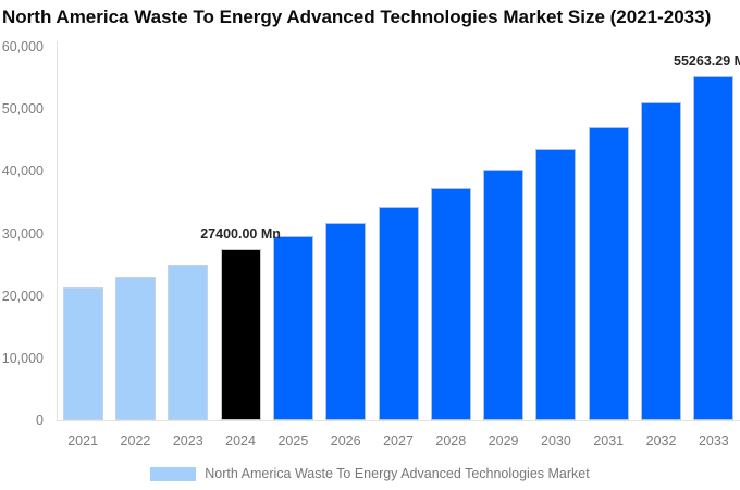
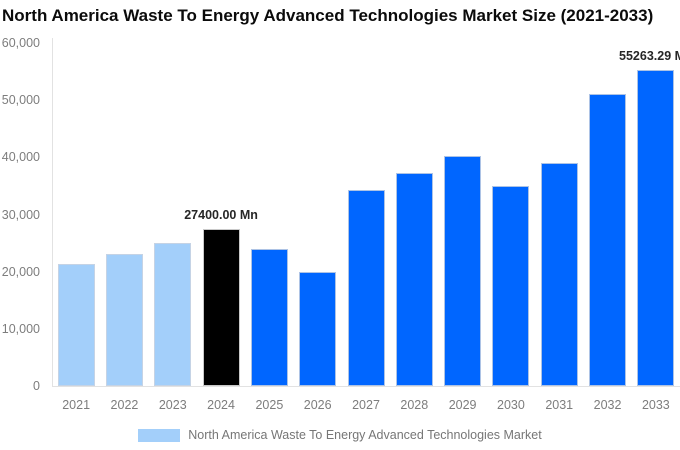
2025: 30000 -> 24000
2026: 32000 -> 20000
2030: 44000 -> 35000
2031: 47000 -> 39000
